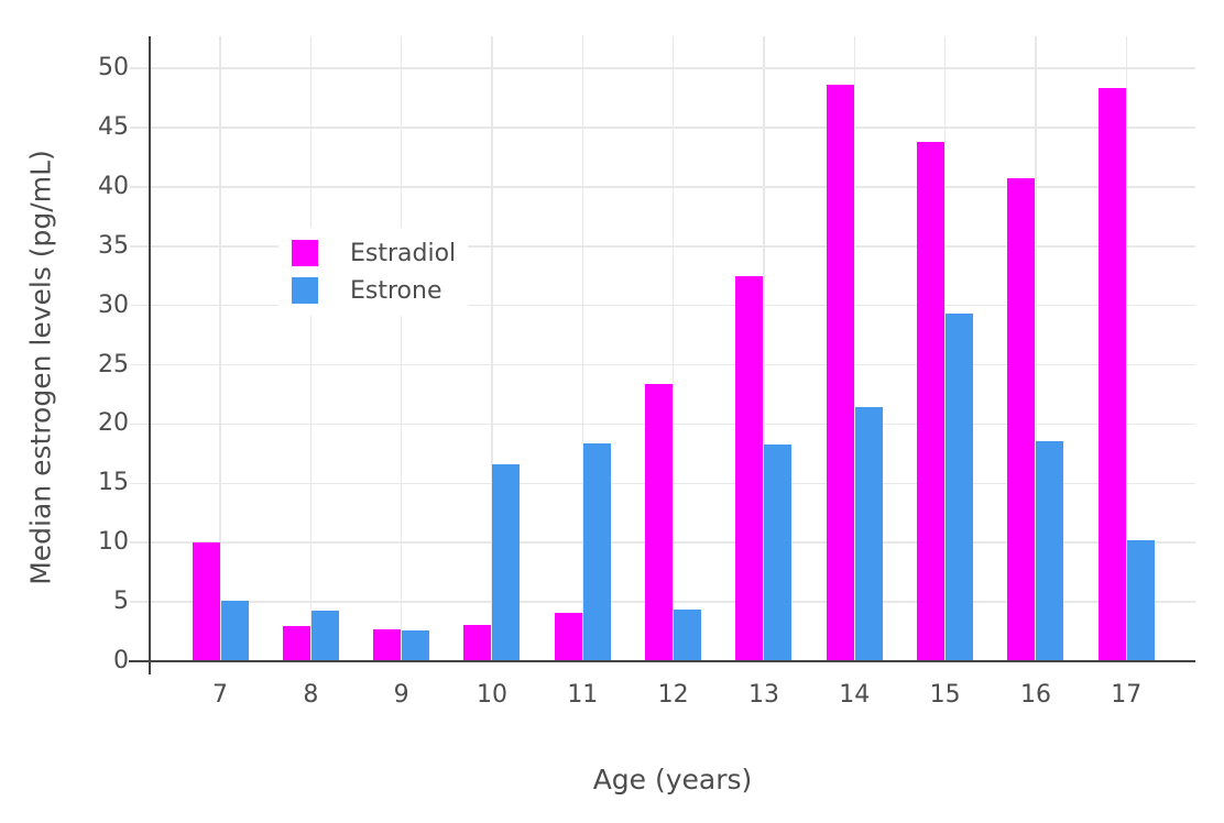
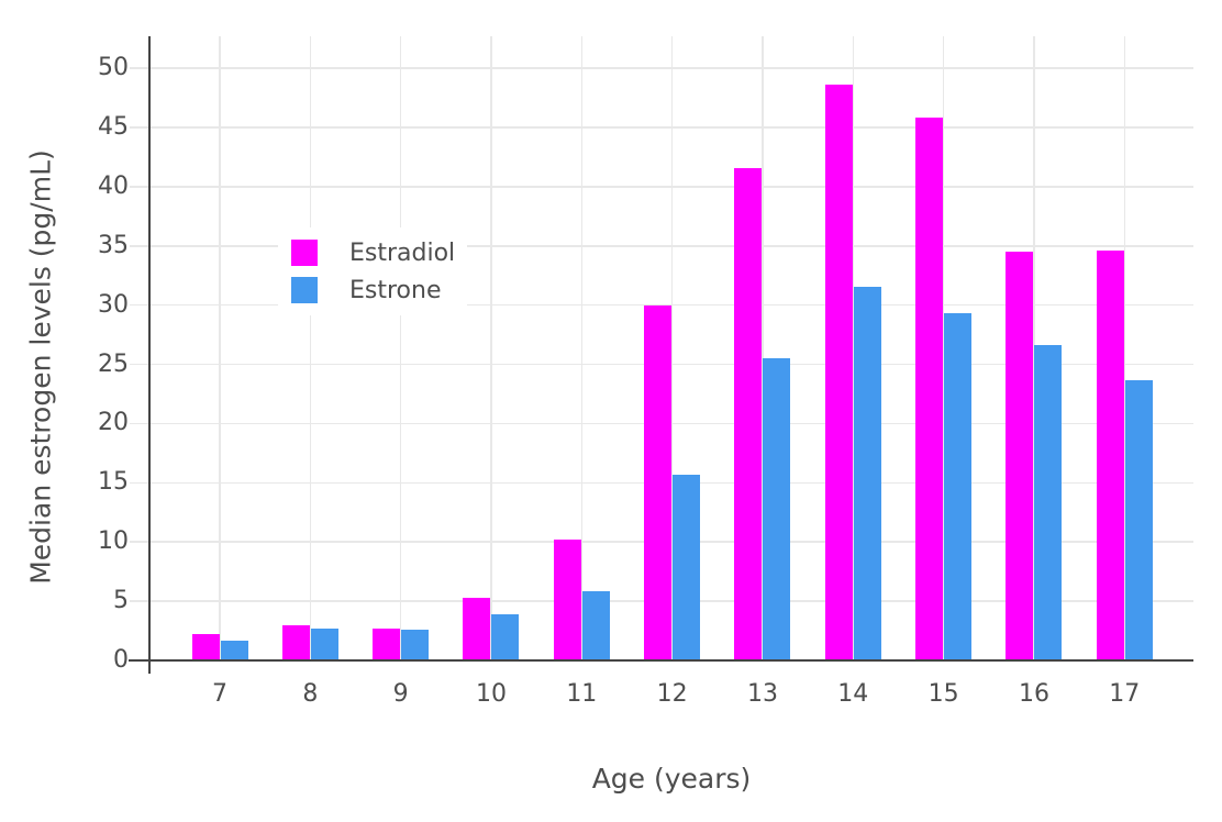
Estradiol/7: 10.0 -> 2.2
Estrone/7: 5.1 -> 1.7
Estrone/8: 4.3 -> 2.7
Estradiol/10: 3.1 -> 5.3
Estrone/10: 16.6 -> 3.9
Estradiol/11: 4.1 -> 10.2
Estrone/11: 18.4 -> 5.8
Estradiol/12: 23.4 -> 30.0
Estrone/12: 4.4 -> 15.7
Estradiol/13: 32.5 -> 41.6
Estrone/13: 18.3 -> 25.5
Estrone/14: 21.4 -> 31.5
Estradiol/15: 43.8 -> 45.8
Estradiol/16: 40.7 -> 34.5
Estrone/16: 18.6 -> 26.6
Estradiol/17: 48.3 -> 34.6
Estrone/17: 10.2 -> 23.7
